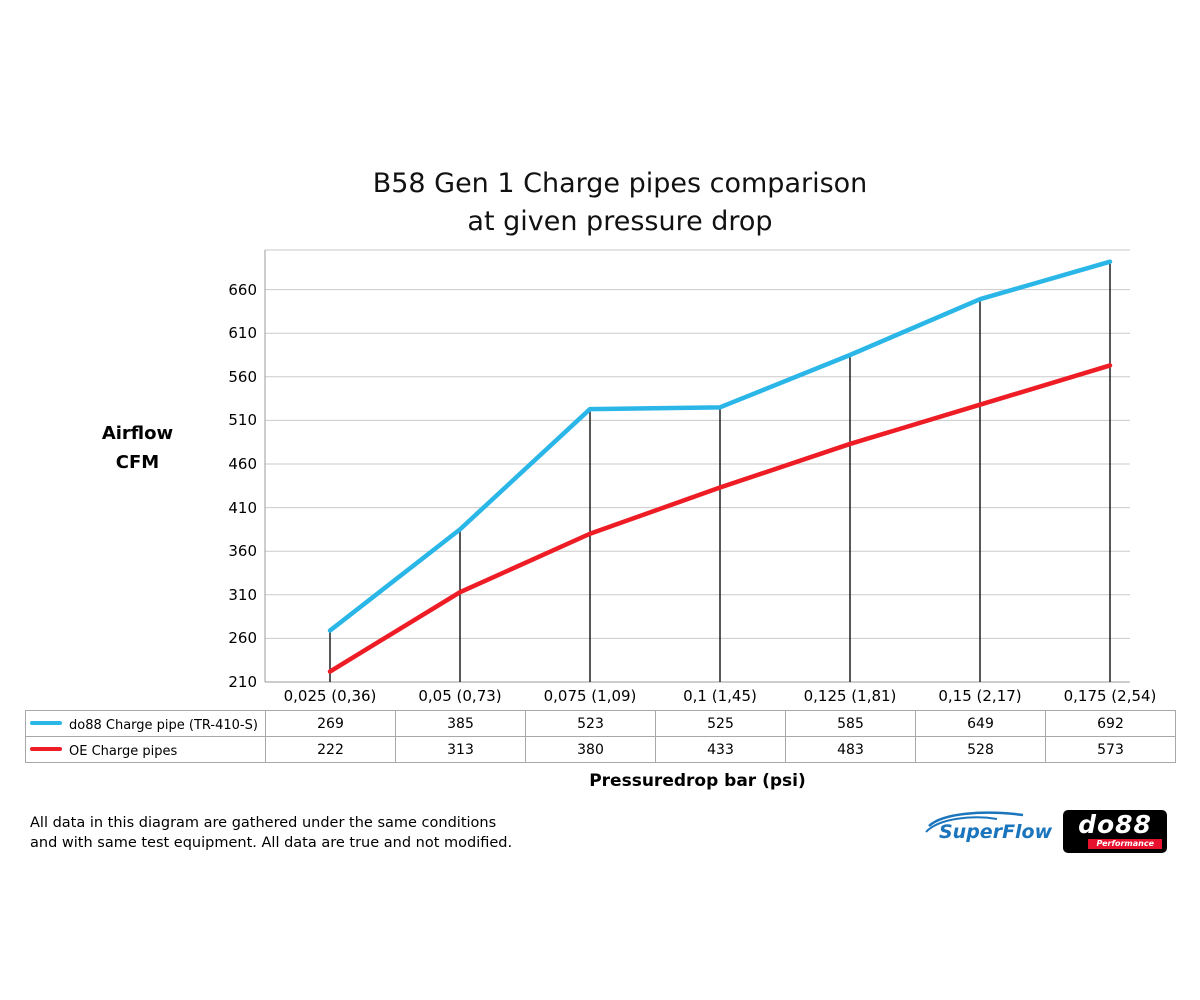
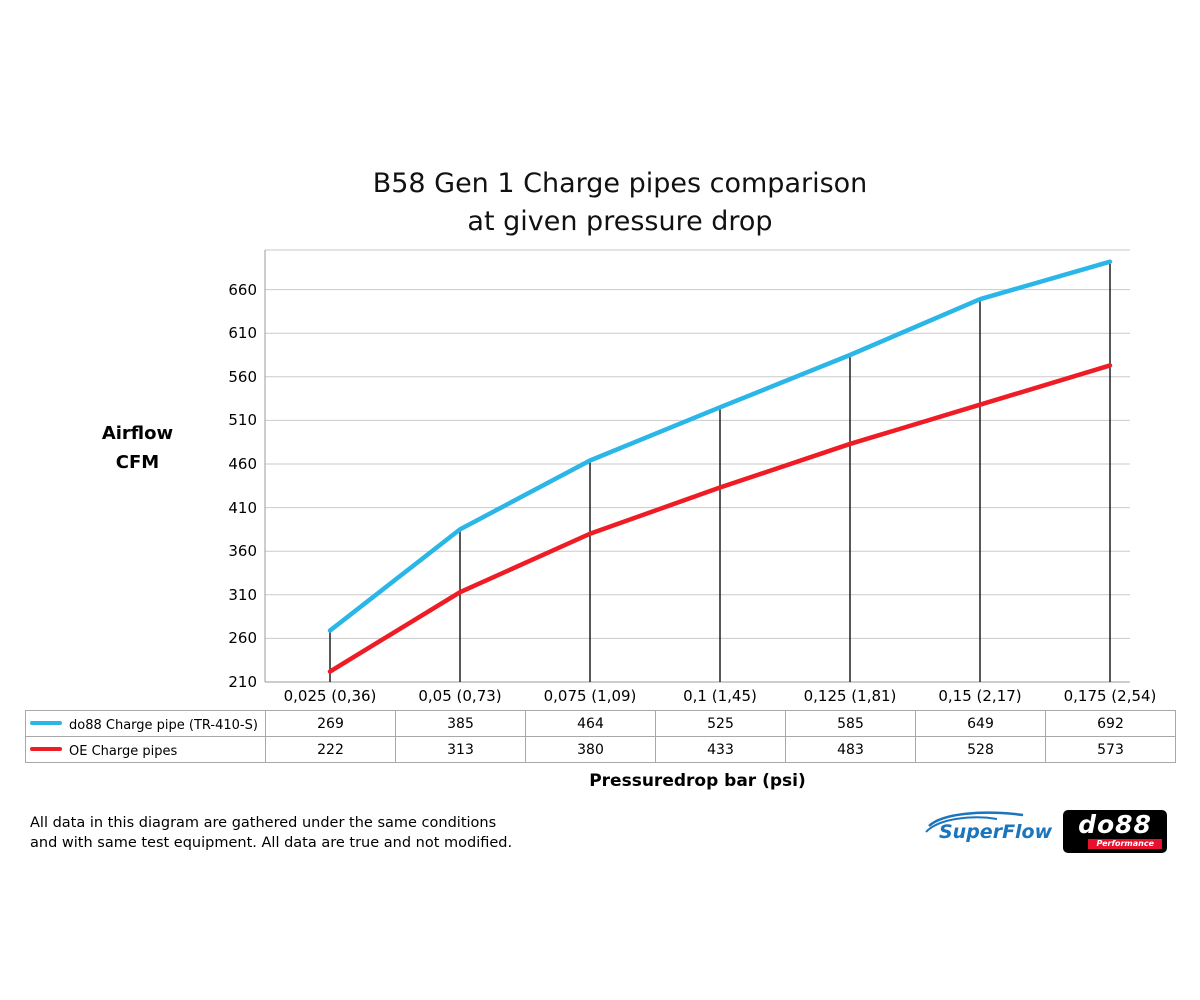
do88 Charge pipe (TR-410-S)/0,075 (1,09): 523 -> 464
